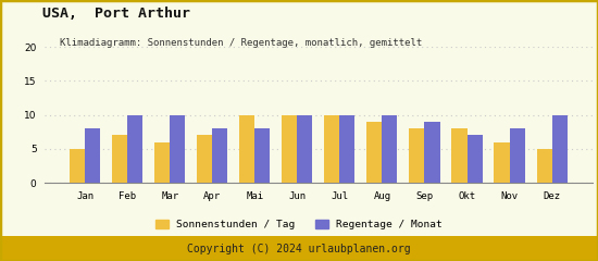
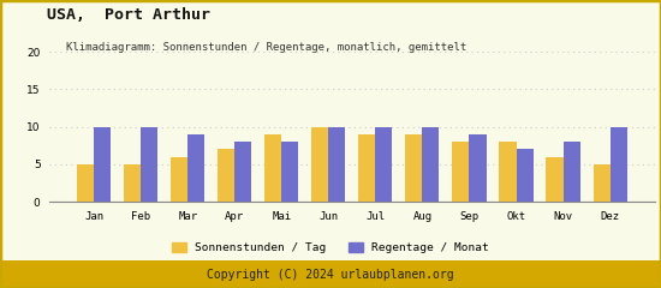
Regentage / Monat/Jan: 8 -> 10
Sonnenstunden / Tag/Feb: 7 -> 5
Regentage / Monat/Mar: 10 -> 9
Sonnenstunden / Tag/Mai: 10 -> 9
Sonnenstunden / Tag/Jul: 10 -> 9
